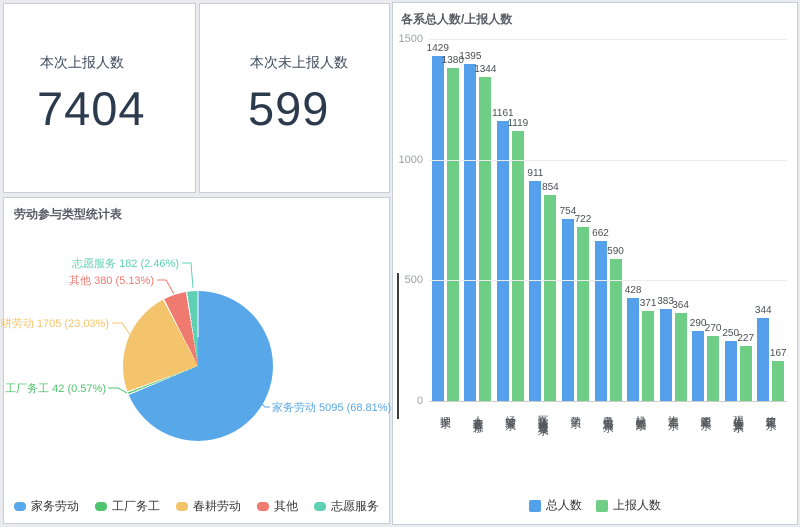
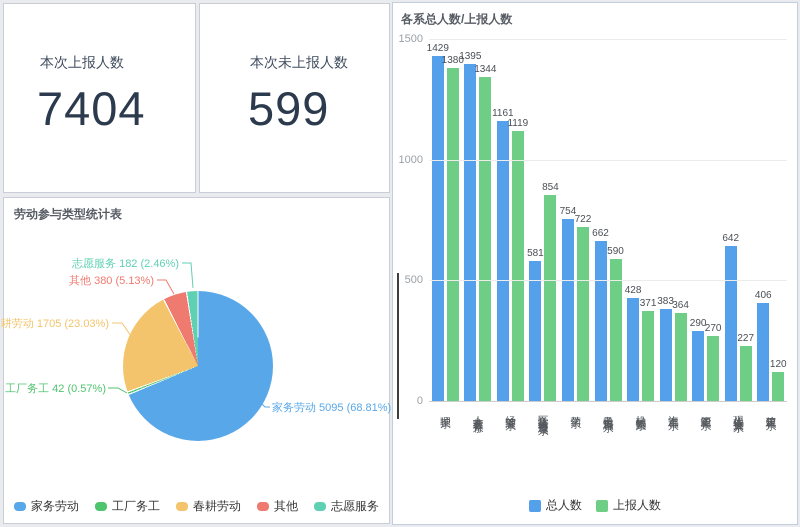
各系总人数/上报人数/总人数/医学技术与信息管理系: 911 -> 581
各系总人数/上报人数/总人数/现代农业技术系: 250 -> 642
各系总人数/上报人数/总人数/建筑工程系: 344 -> 406
各系总人数/上报人数/上报人数/建筑工程系: 167 -> 120
